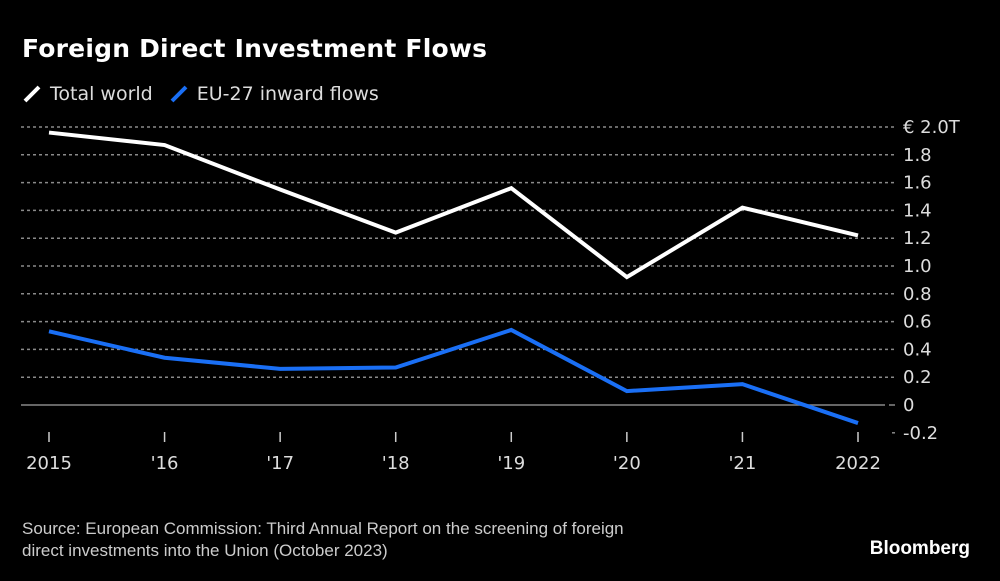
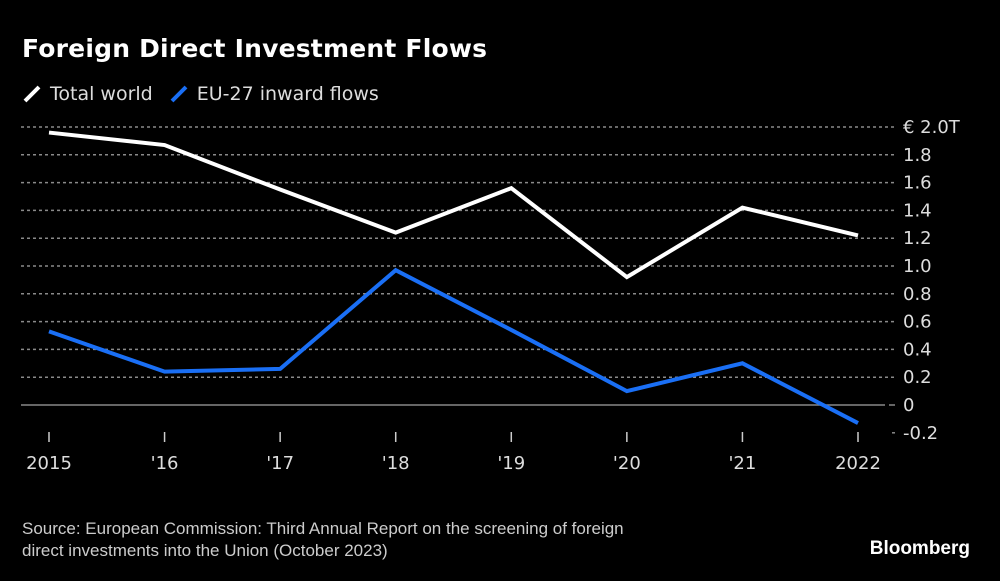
EU-27 inward flows/'16: 0.34 -> 0.24
EU-27 inward flows/'18: 0.27 -> 0.97
EU-27 inward flows/'21: 0.15 -> 0.30
